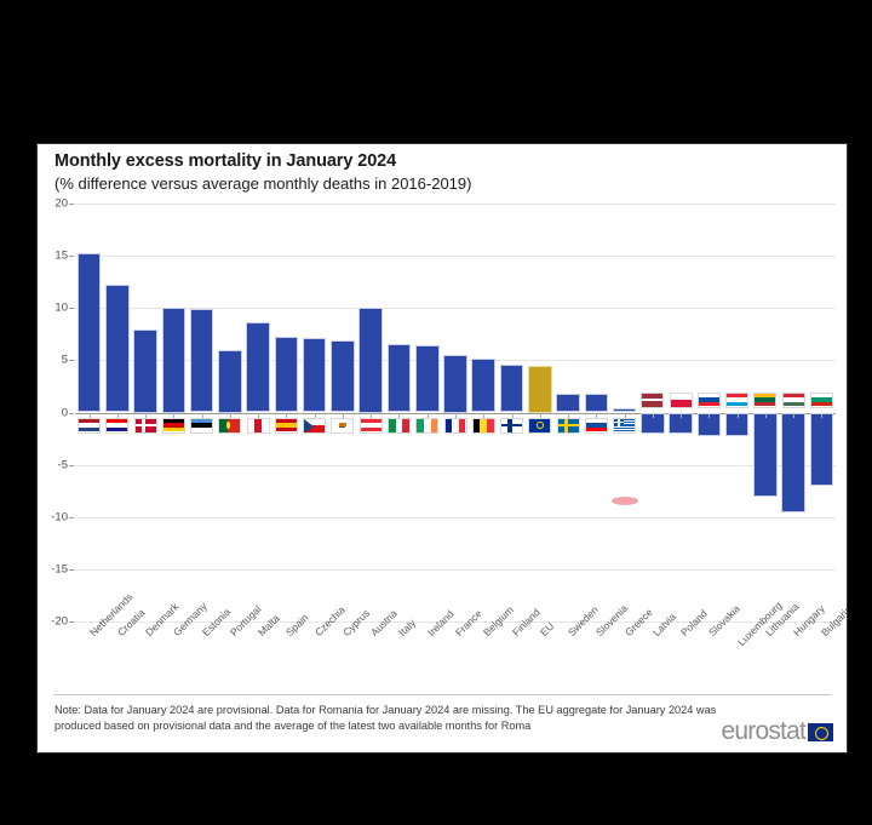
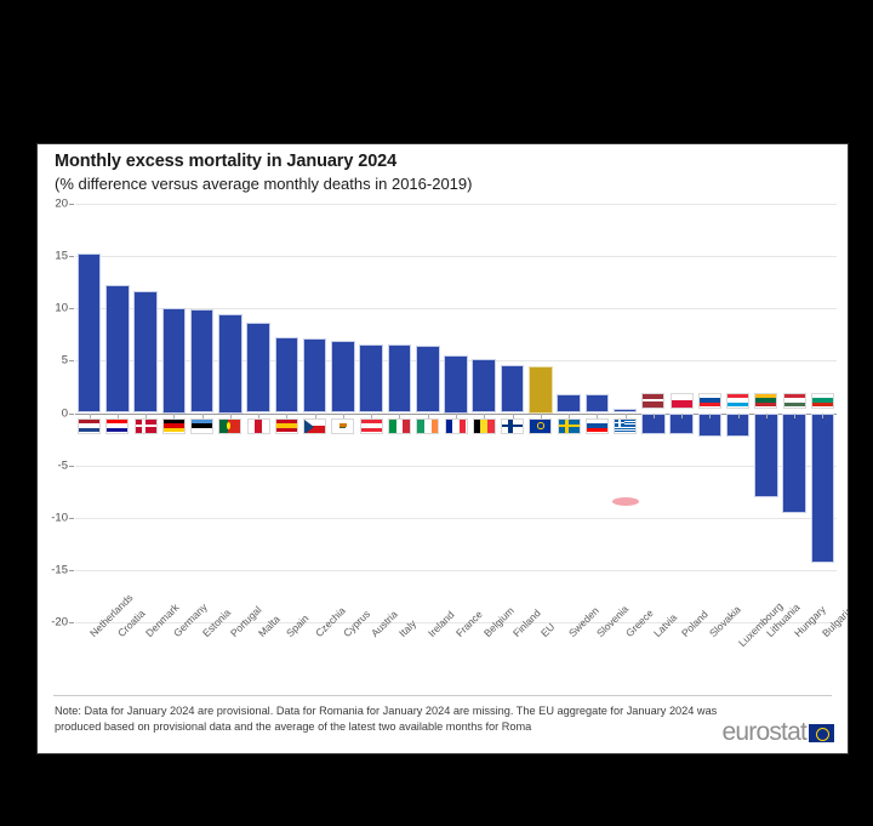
Denmark: 8 -> 12
Portugal: 6 -> 10
Austria: 10 -> 7
Bulgaria: -7 -> -14
